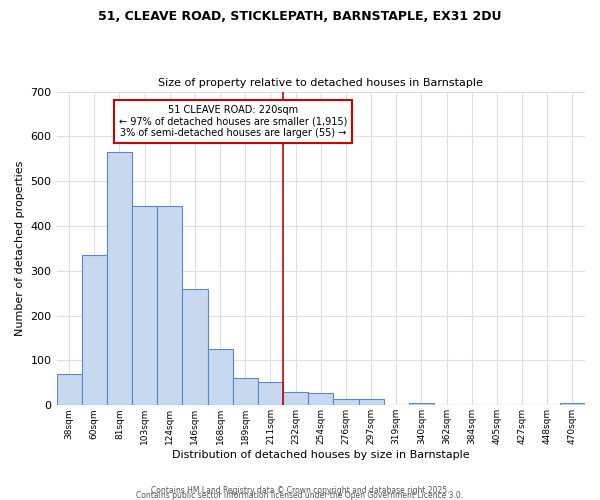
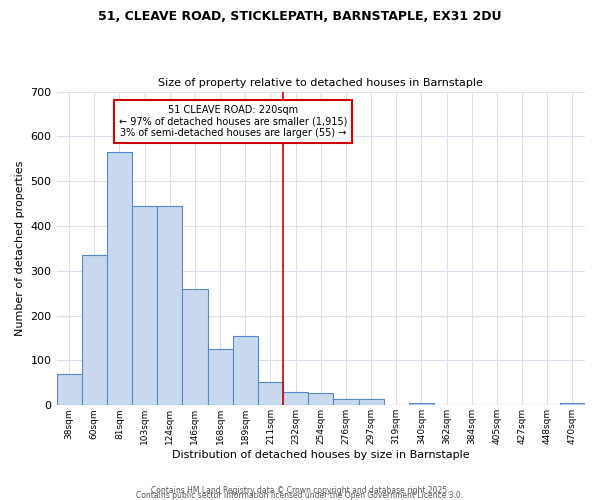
189sqm: 62 -> 155
